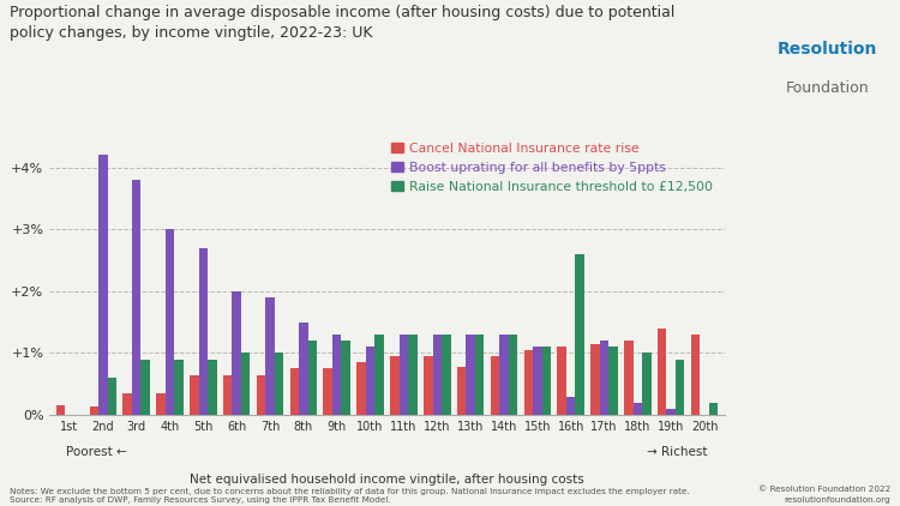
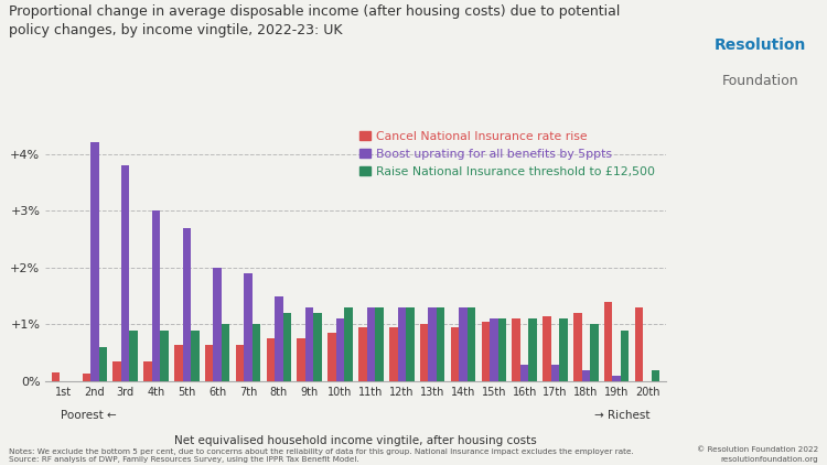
Cancel National Insurance rate rise/13th: 0.78% -> 1.00%
Raise National Insurance threshold to £12,500/16th: 2.6% -> 1.1%
Boost uprating for all benefits by 5ppts/17th: 1.2% -> 0.3%
